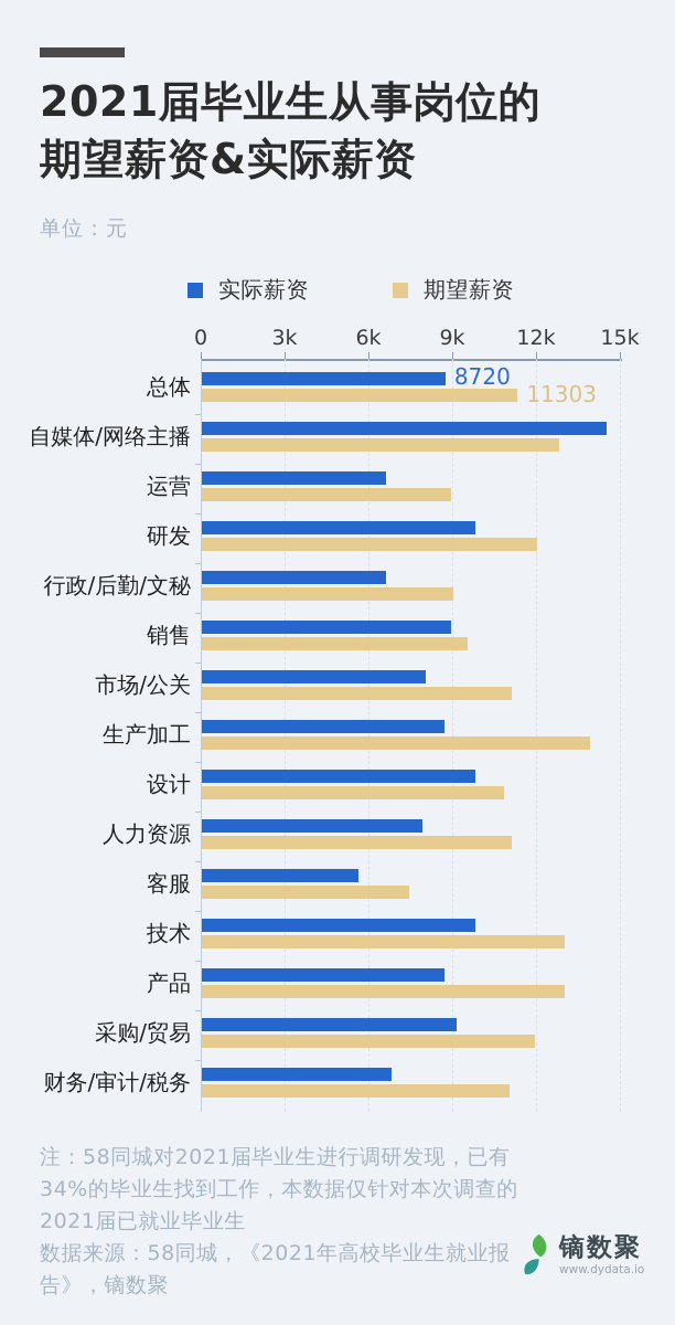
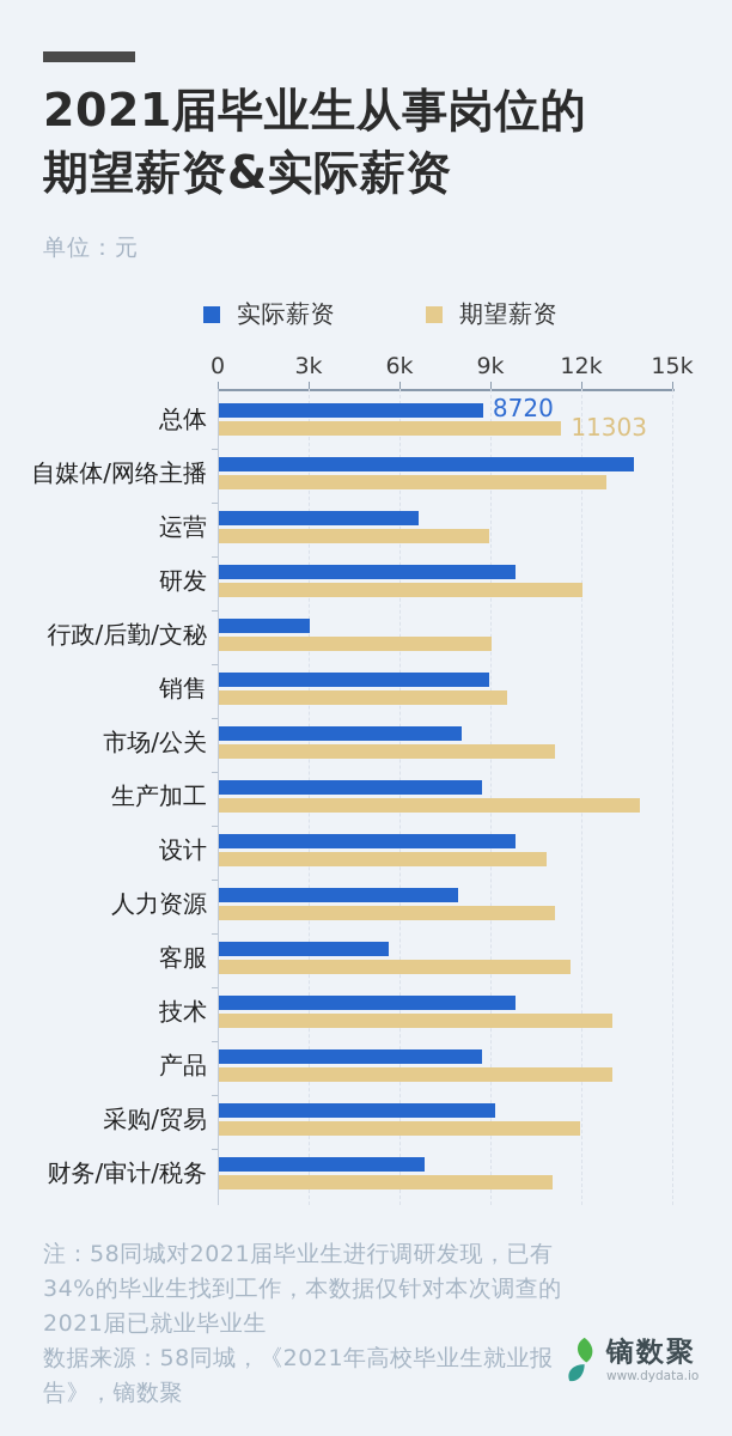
实际薪资/自媒体/网络主播: 14.5k -> 13.7k
实际薪资/行政/后勤/文秘: 6.6k -> 3.0k
期望薪资/客服: 7.4k -> 11.6k
